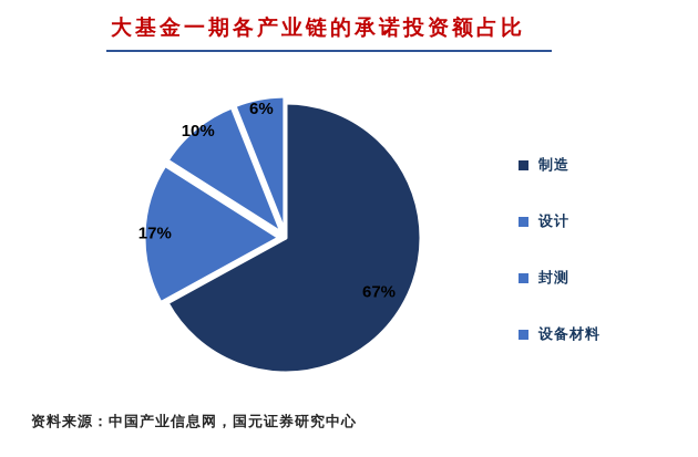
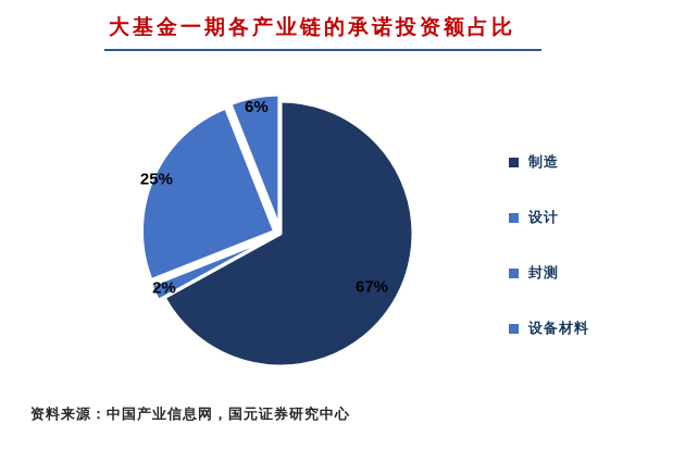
设计: 17% -> 2%
封测: 10% -> 25%
